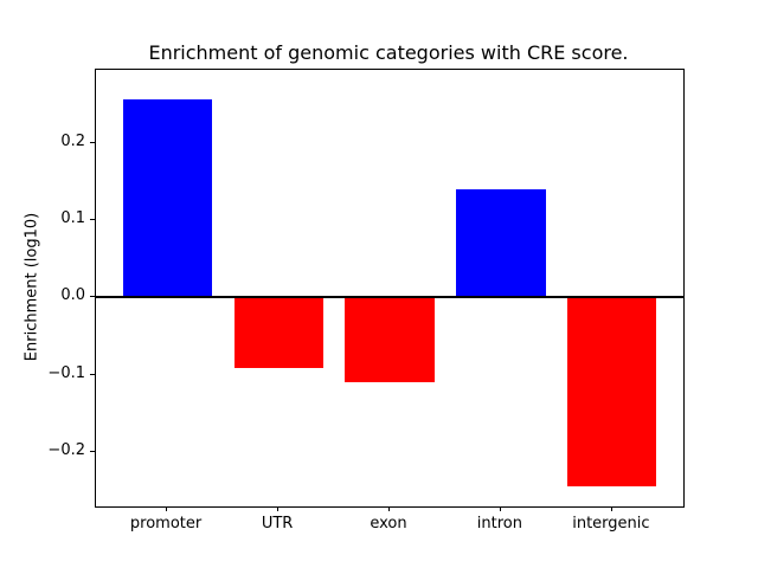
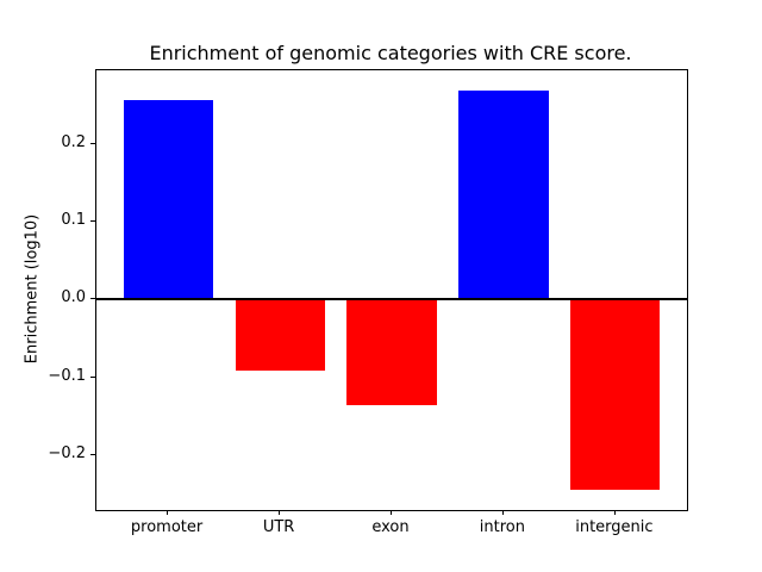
exon: -0.11 -> -0.14
intron: 0.14 -> 0.27
